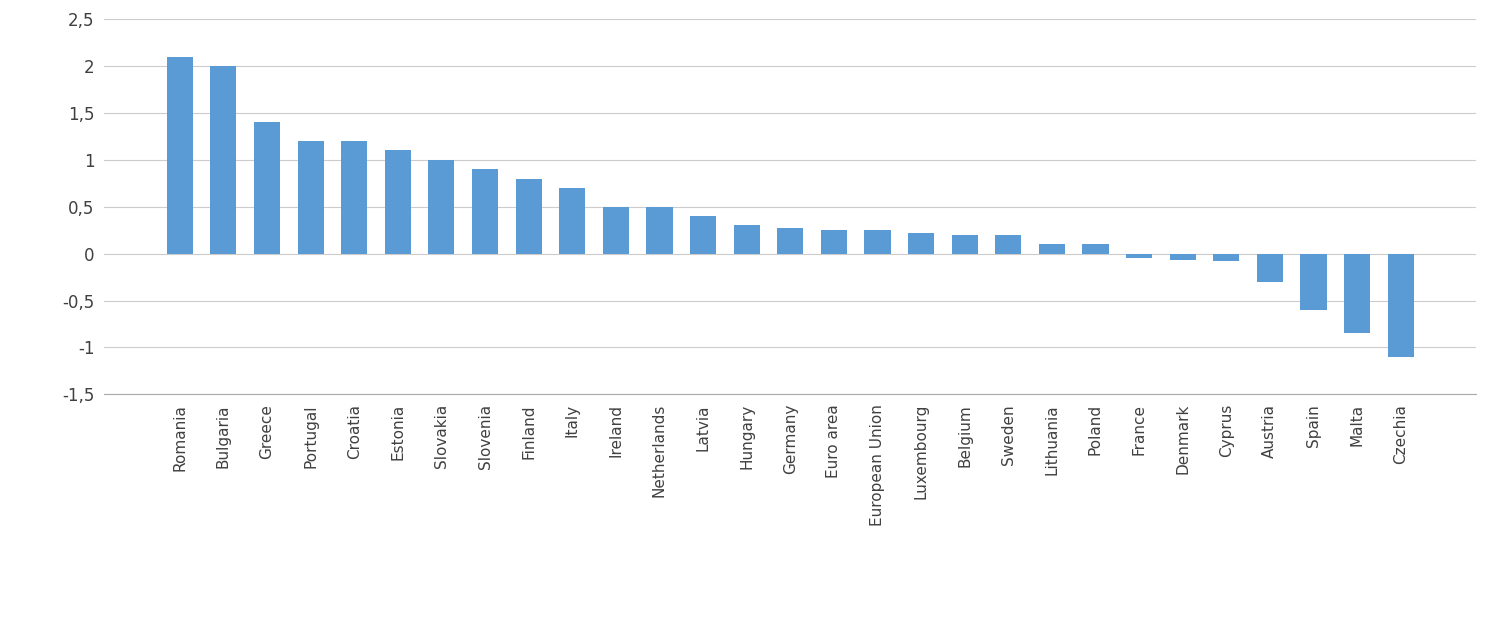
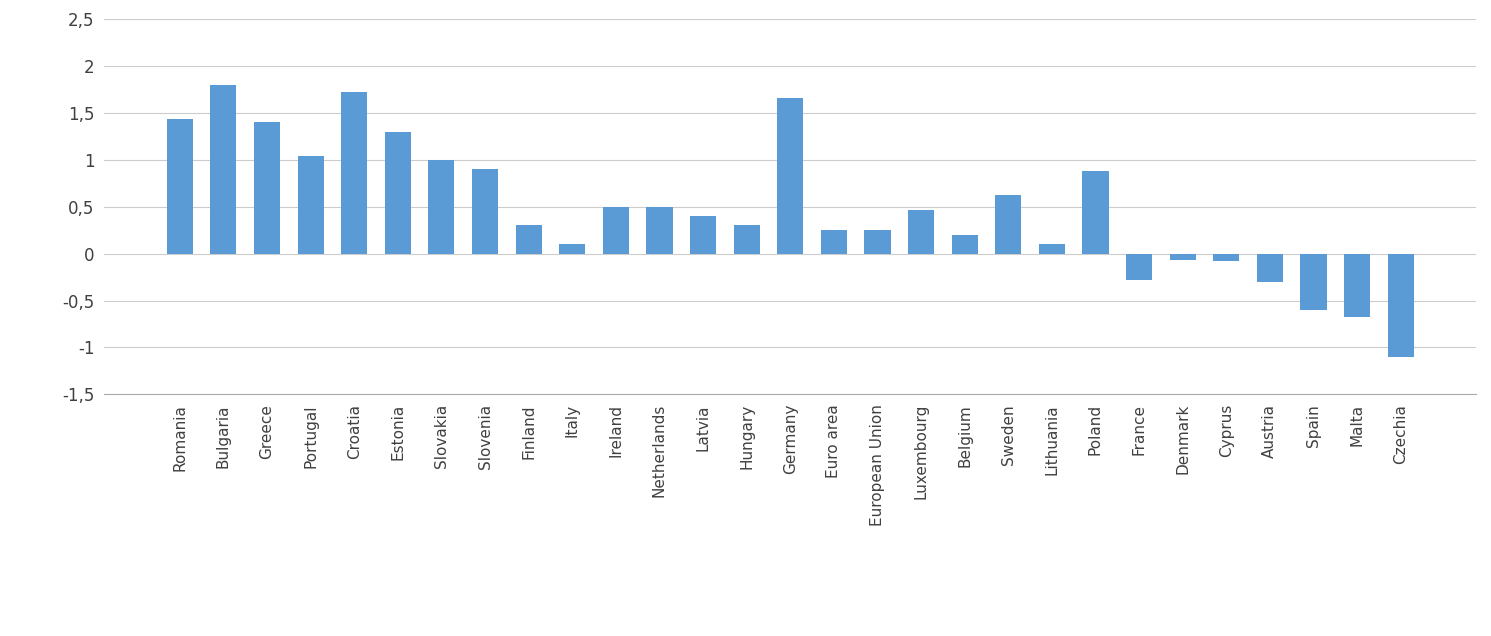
Romania: 2,10 -> 1,44
Bulgaria: 2,00 -> 1,80
Portugal: 1,20 -> 1,04
Croatia: 1,20 -> 1,72
Estonia: 1,10 -> 1,30
Finland: 0,80 -> 0,30
Italy: 0,70 -> 0,10
Germany: 0,27 -> 1,66
Luxembourg: 0,22 -> 0,46
Sweden: 0,20 -> 0,62
Poland: 0,10 -> 0,88
France: -0,05 -> -0,28
Malta: -0,85 -> -0,68
